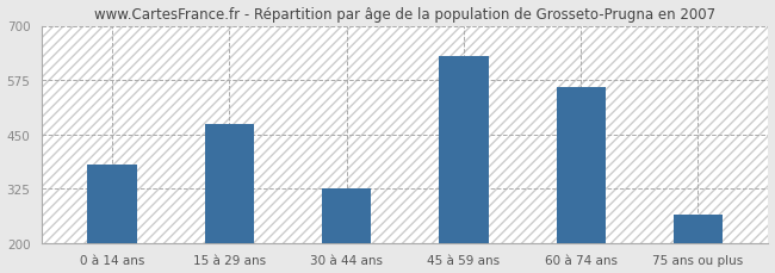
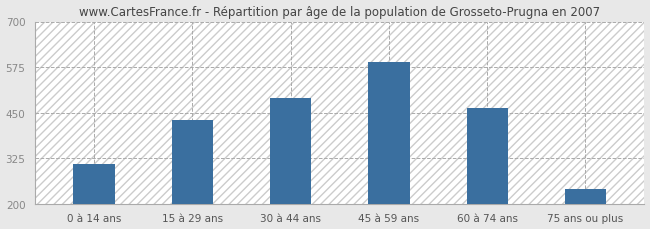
0 à 14 ans: 380 -> 308
15 à 29 ans: 475 -> 430
30 à 44 ans: 325 -> 490
45 à 59 ans: 630 -> 590
60 à 74 ans: 560 -> 462
75 ans ou plus: 265 -> 240
